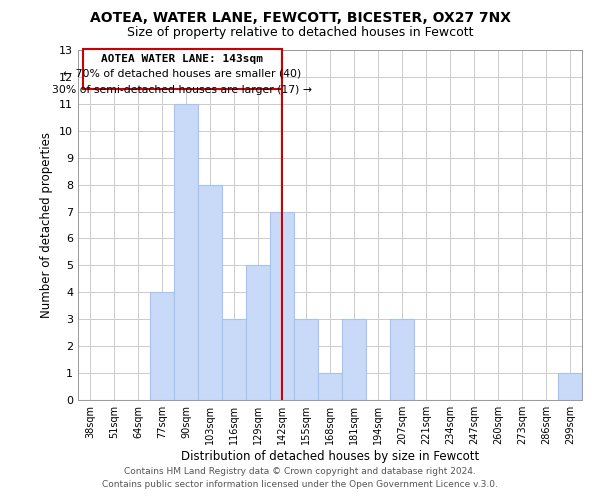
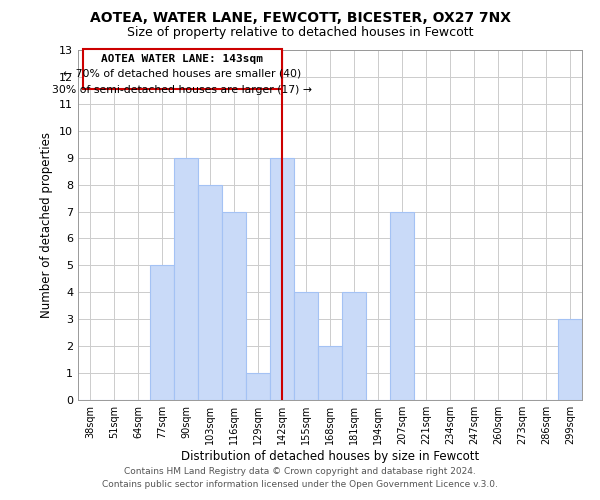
77sqm: 4 -> 5
90sqm: 11 -> 9
116sqm: 3 -> 7
129sqm: 5 -> 1
142sqm: 7 -> 9
155sqm: 3 -> 4
168sqm: 1 -> 2
181sqm: 3 -> 4
207sqm: 3 -> 7
299sqm: 1 -> 3
